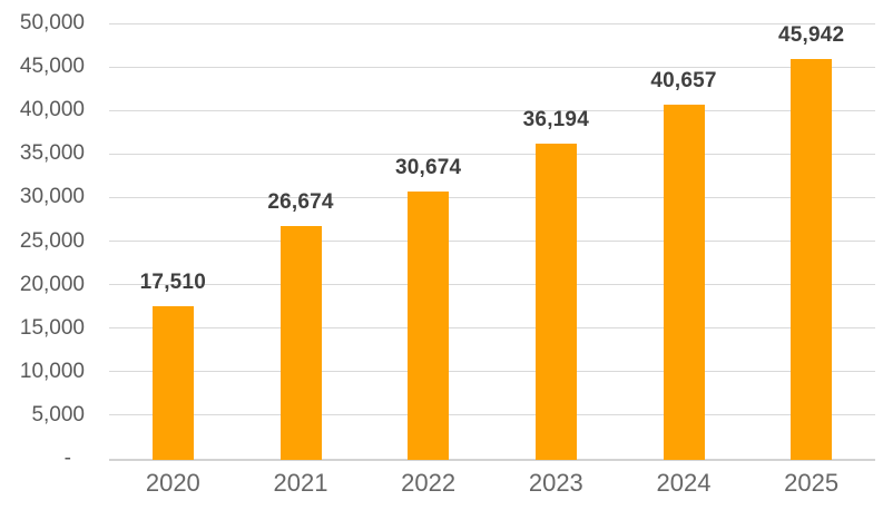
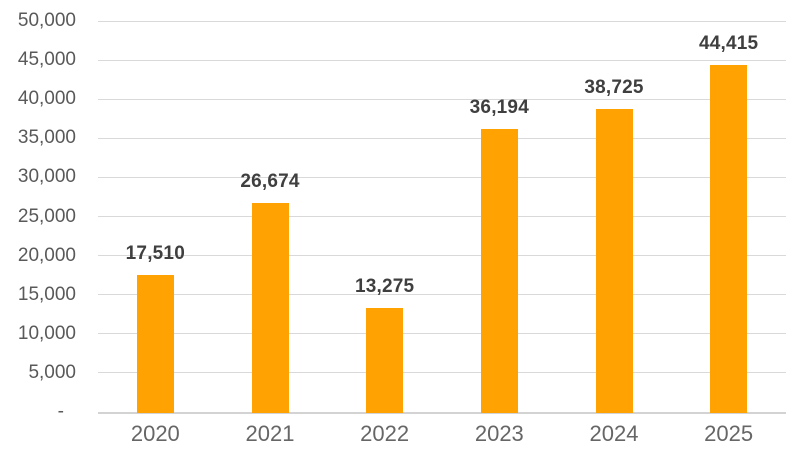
2022: 30,674 -> 13,275
2024: 40,657 -> 38,725
2025: 45,942 -> 44,415
